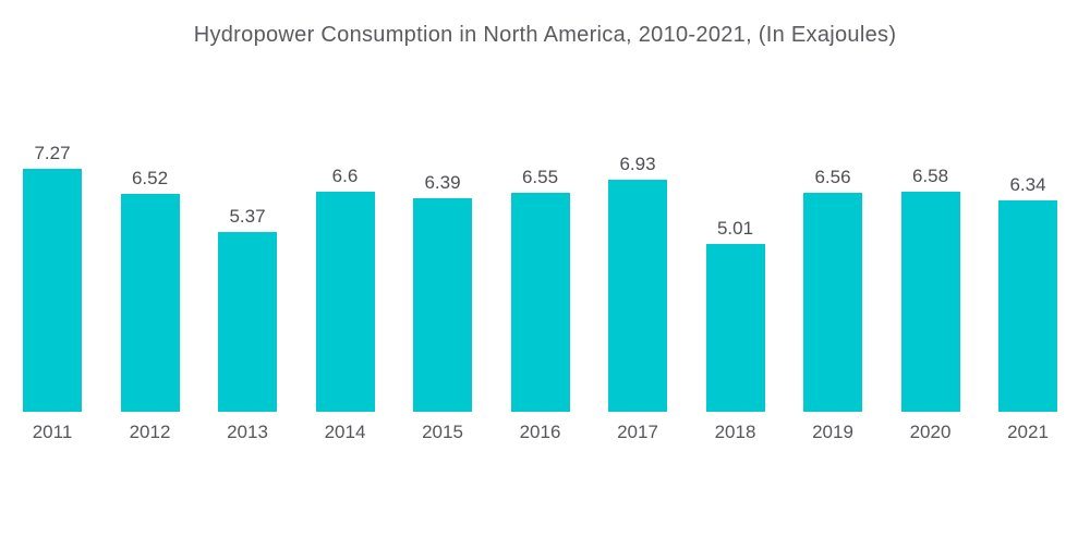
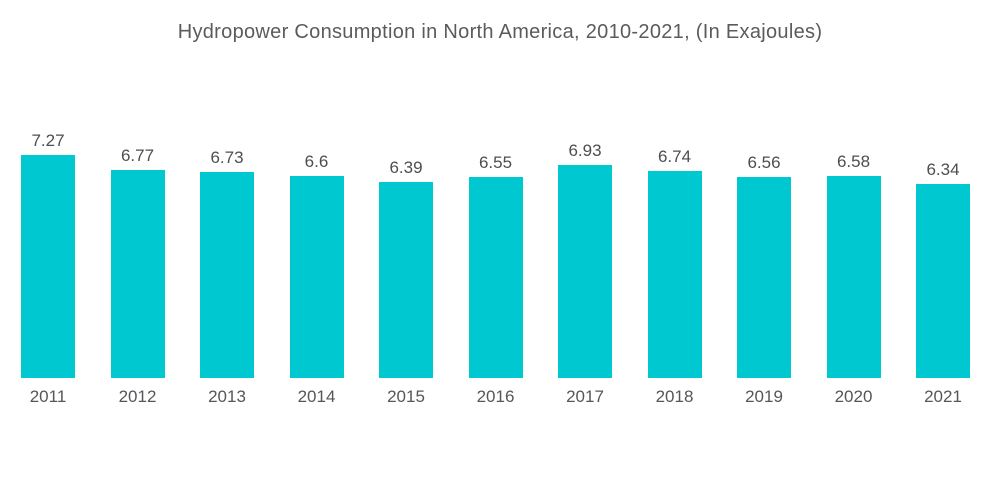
2012: 6.52 -> 6.77
2013: 5.37 -> 6.73
2018: 5.01 -> 6.74
